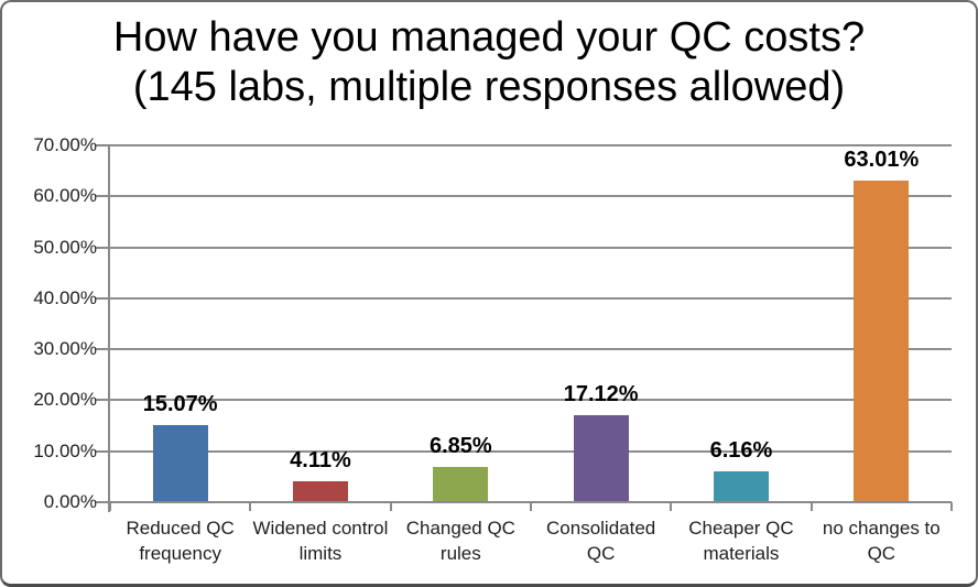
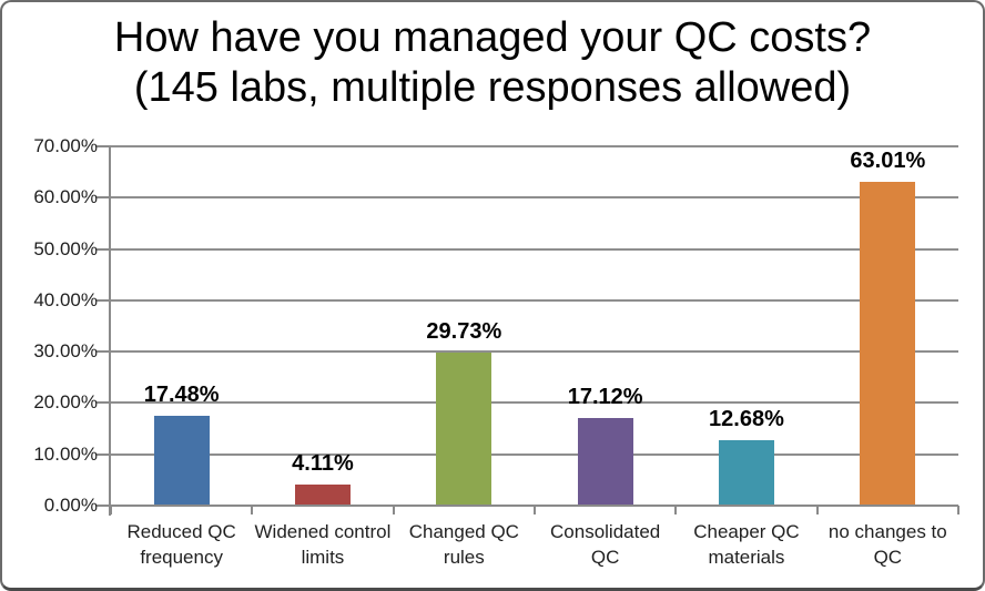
Reduced QC frequency: 15.07% -> 17.48%
Changed QC rules: 6.85% -> 29.73%
Cheaper QC materials: 6.16% -> 12.68%
